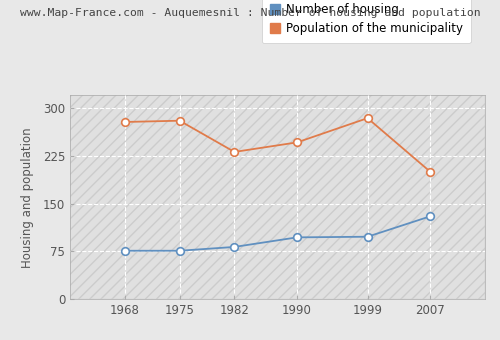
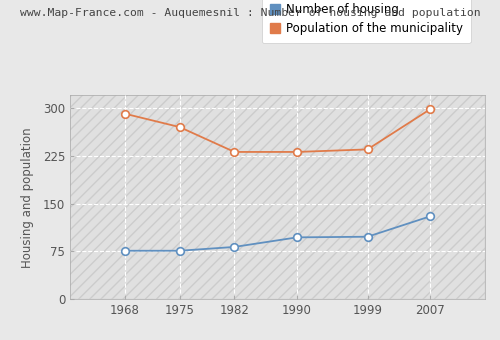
Population of the municipality/1968: 278 -> 291
Population of the municipality/1975: 280 -> 270
Population of the municipality/1990: 246 -> 231
Population of the municipality/1999: 284 -> 235
Population of the municipality/2007: 200 -> 298
